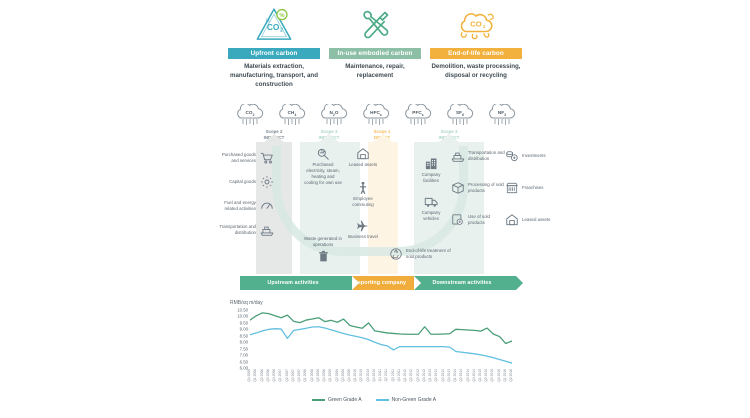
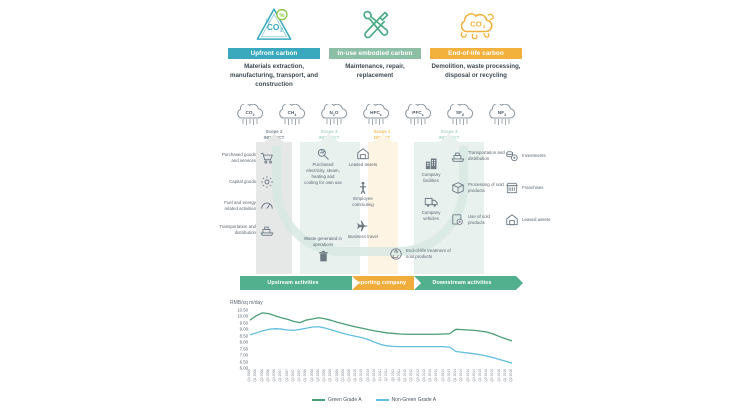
Green Grade A/Q2 2007: 10.1 -> 9.8
Non-Green Grade A/Q2 2007: 8.3 -> 8.9
Green Grade A/Q4 2008: 9.6 -> 9.8
Green Grade A/Q3 2009: 9.8 -> 9.4
Green Grade A/Q3 2010: 9.5 -> 9.0
Non-Green Grade A/Q3 2011: 7.4 -> 7.7
Green Grade A/Q4 2012: 9.2 -> 8.6
Green Grade A/Q2 2015: 9.1 -> 8.8
Green Grade A/Q1 2016: 7.9 -> 8.3
